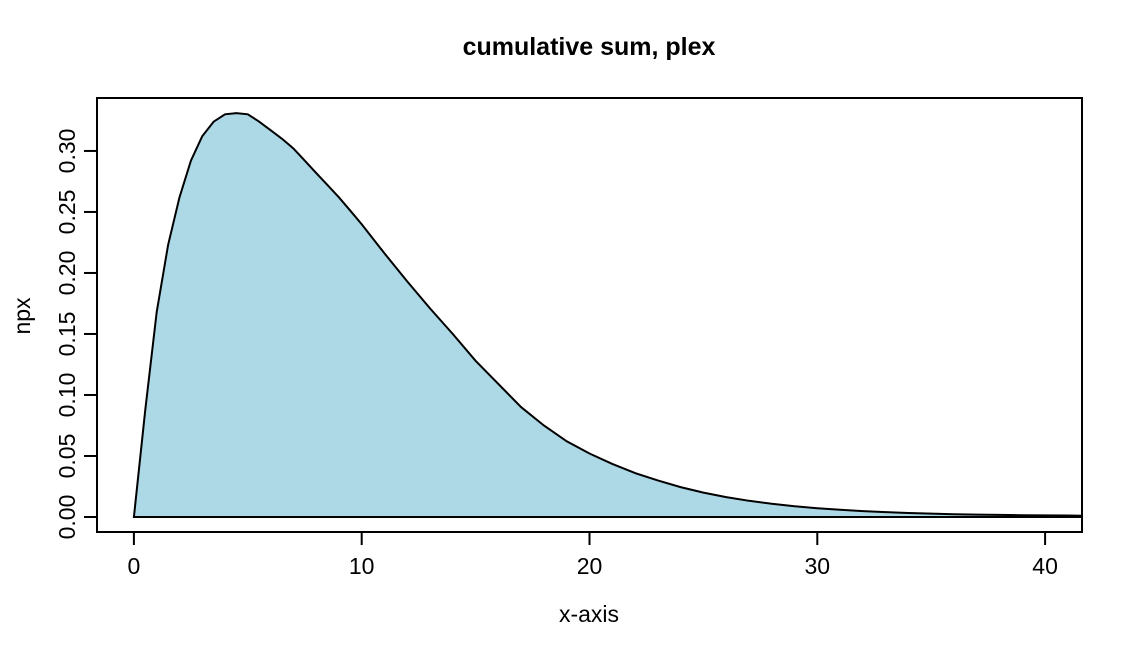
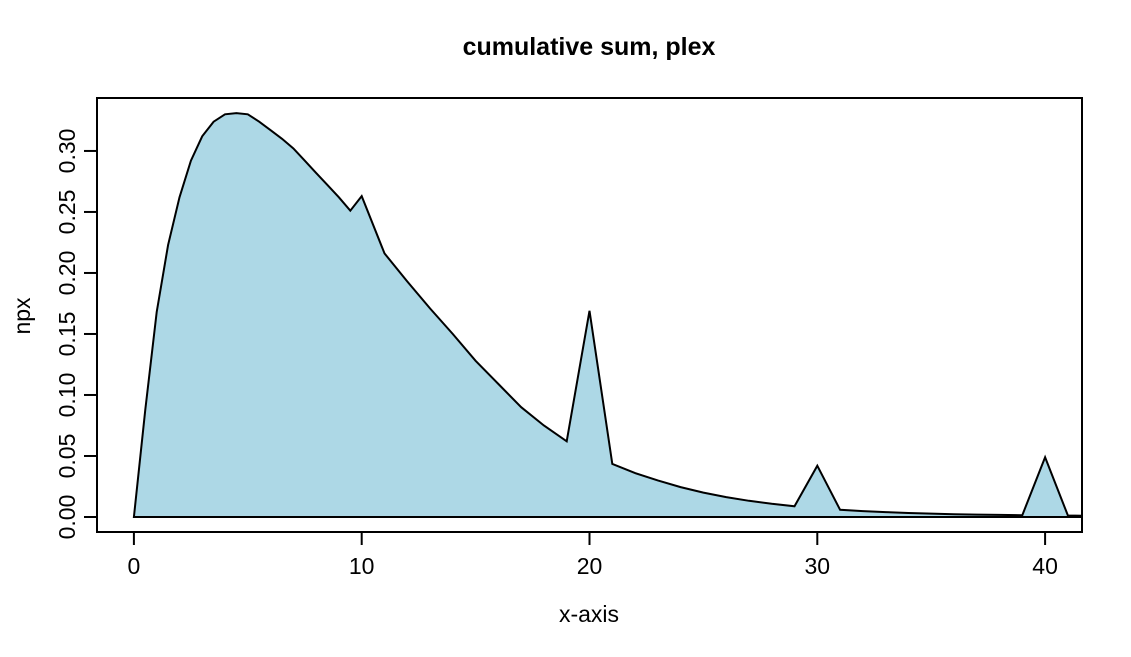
10: 0.240 -> 0.263
20: 0.052 -> 0.169
30: 0.007 -> 0.042
40: 0.001 -> 0.049
